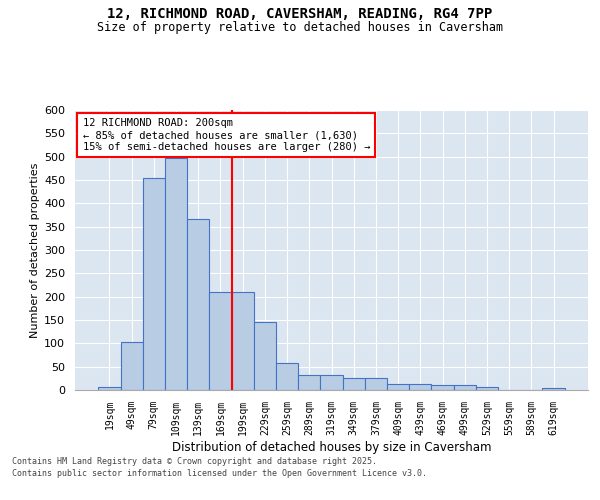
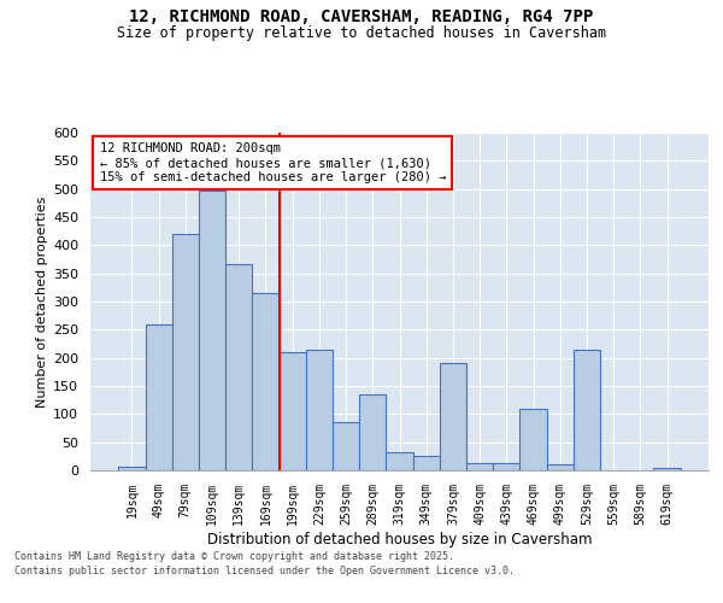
49sqm: 103 -> 260
79sqm: 455 -> 420
169sqm: 211 -> 315
229sqm: 145 -> 215
259sqm: 57 -> 85
289sqm: 33 -> 135
379sqm: 25 -> 190
469sqm: 10 -> 110
529sqm: 7 -> 215
